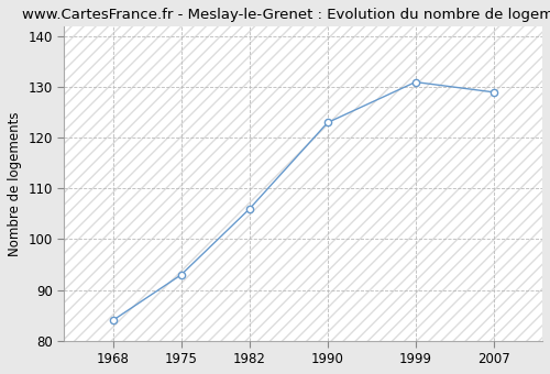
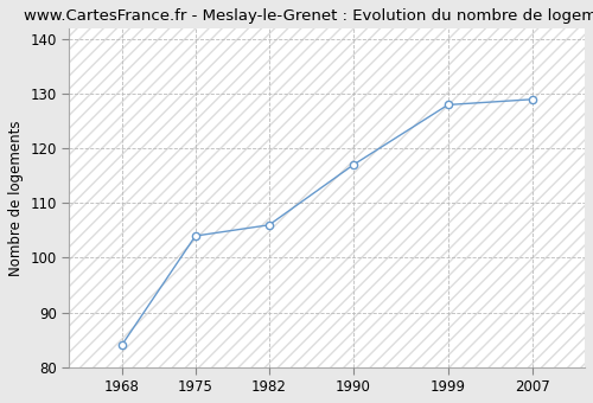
1975: 93 -> 104
1990: 123 -> 117
1999: 131 -> 128
